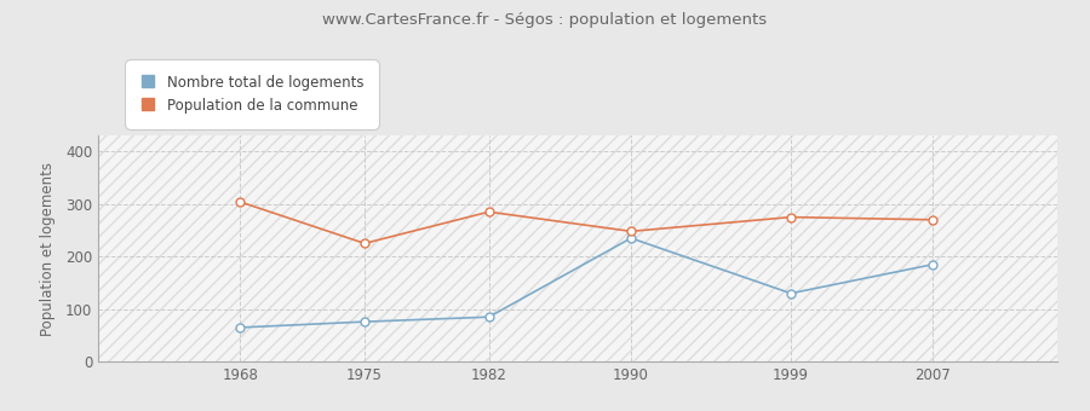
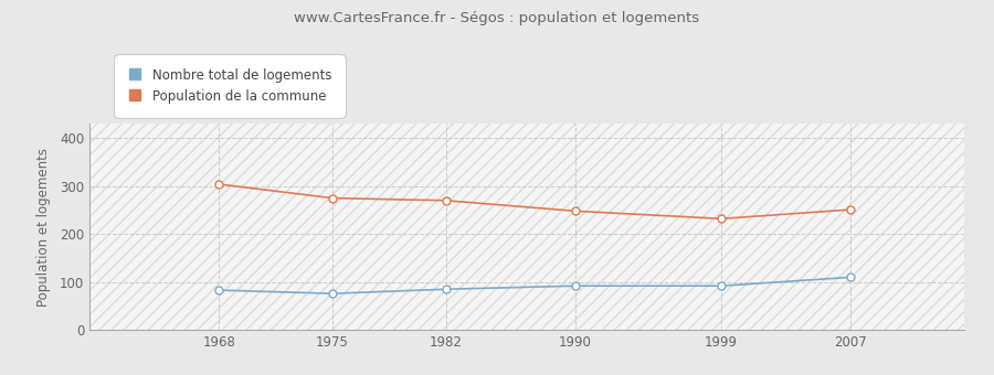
Nombre total de logements/1968: 65 -> 83
Population de la commune/1975: 225 -> 275
Population de la commune/1982: 285 -> 270
Nombre total de logements/1990: 235 -> 92
Nombre total de logements/1999: 130 -> 92
Population de la commune/1999: 275 -> 232
Nombre total de logements/2007: 185 -> 110
Population de la commune/2007: 270 -> 251
